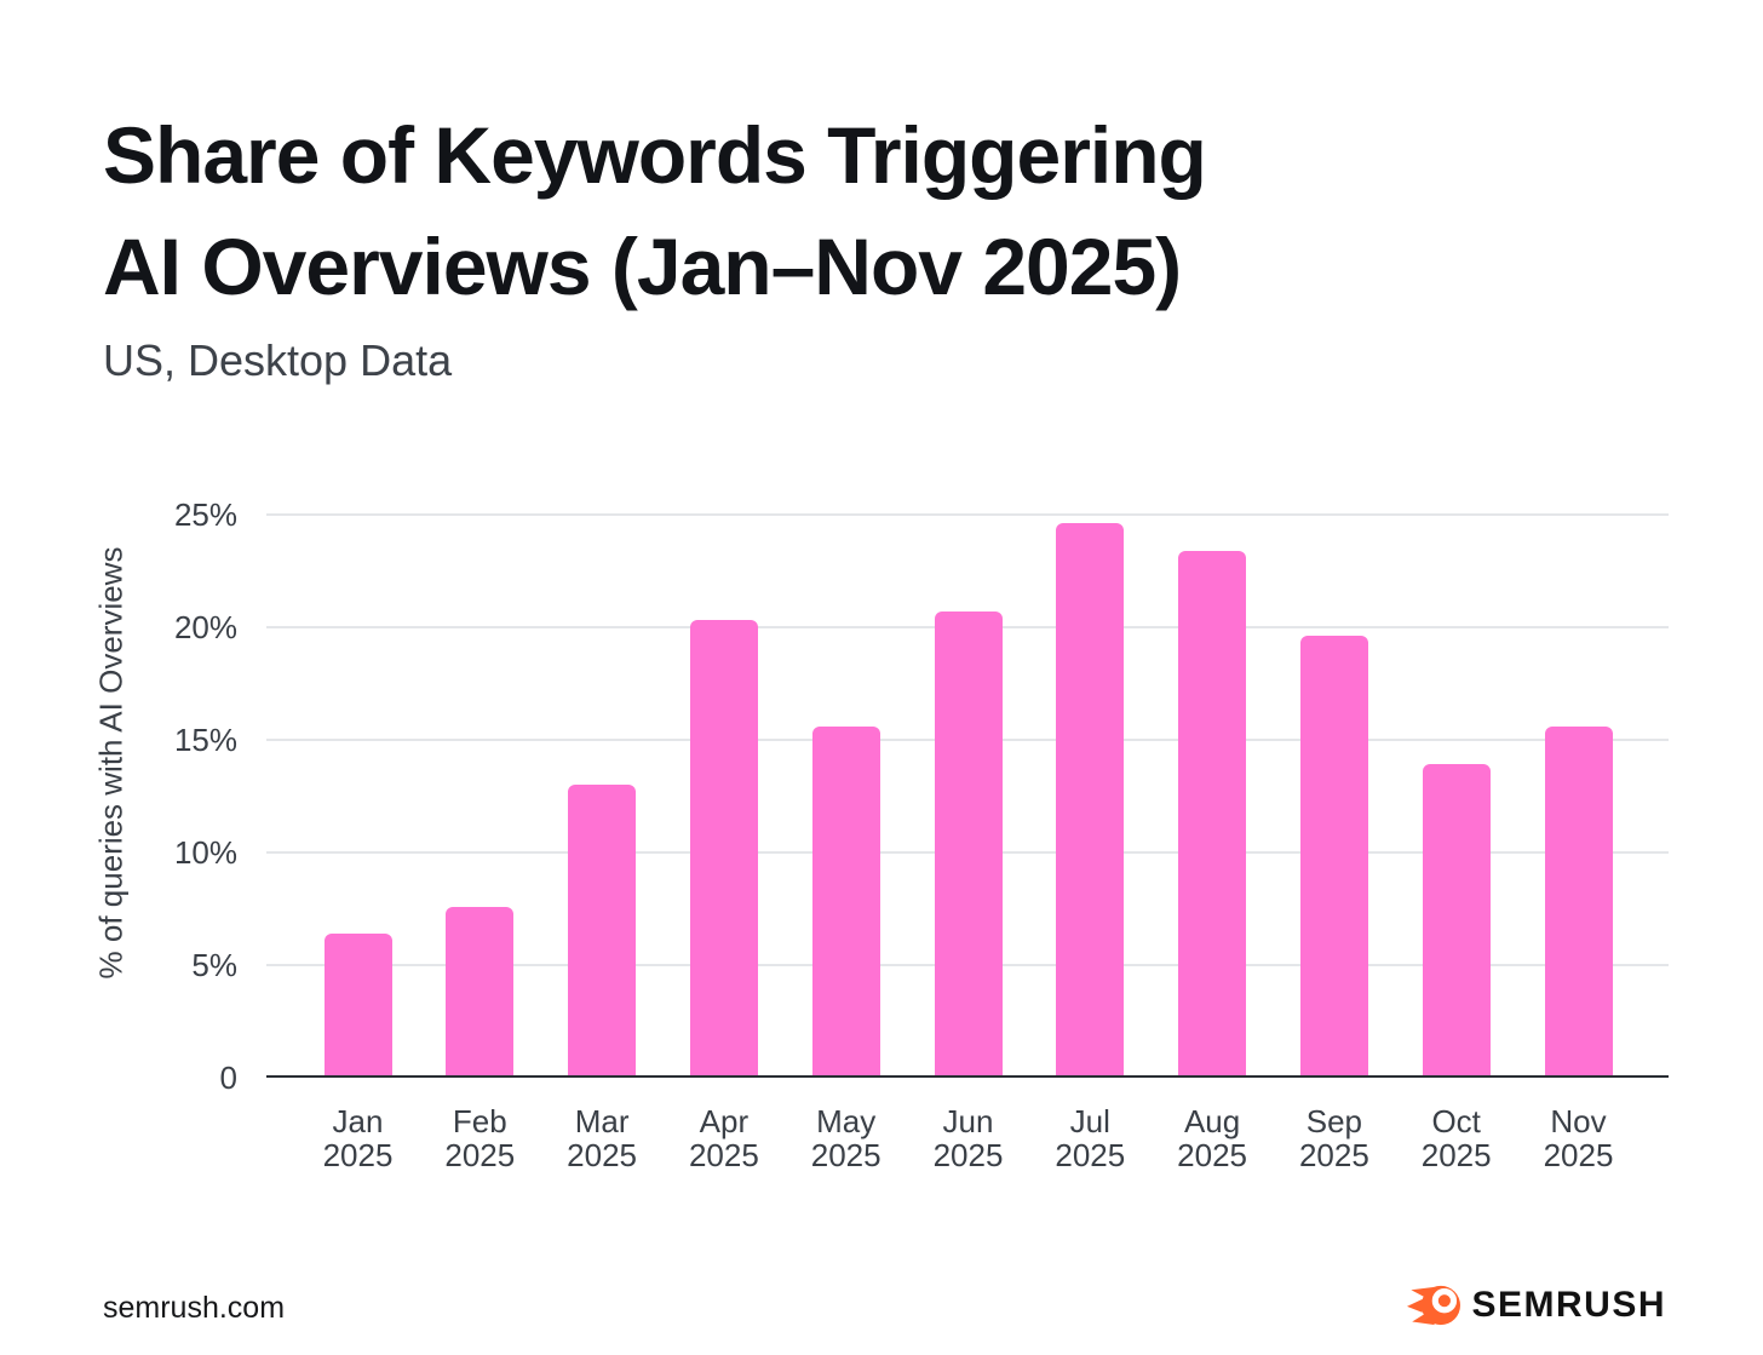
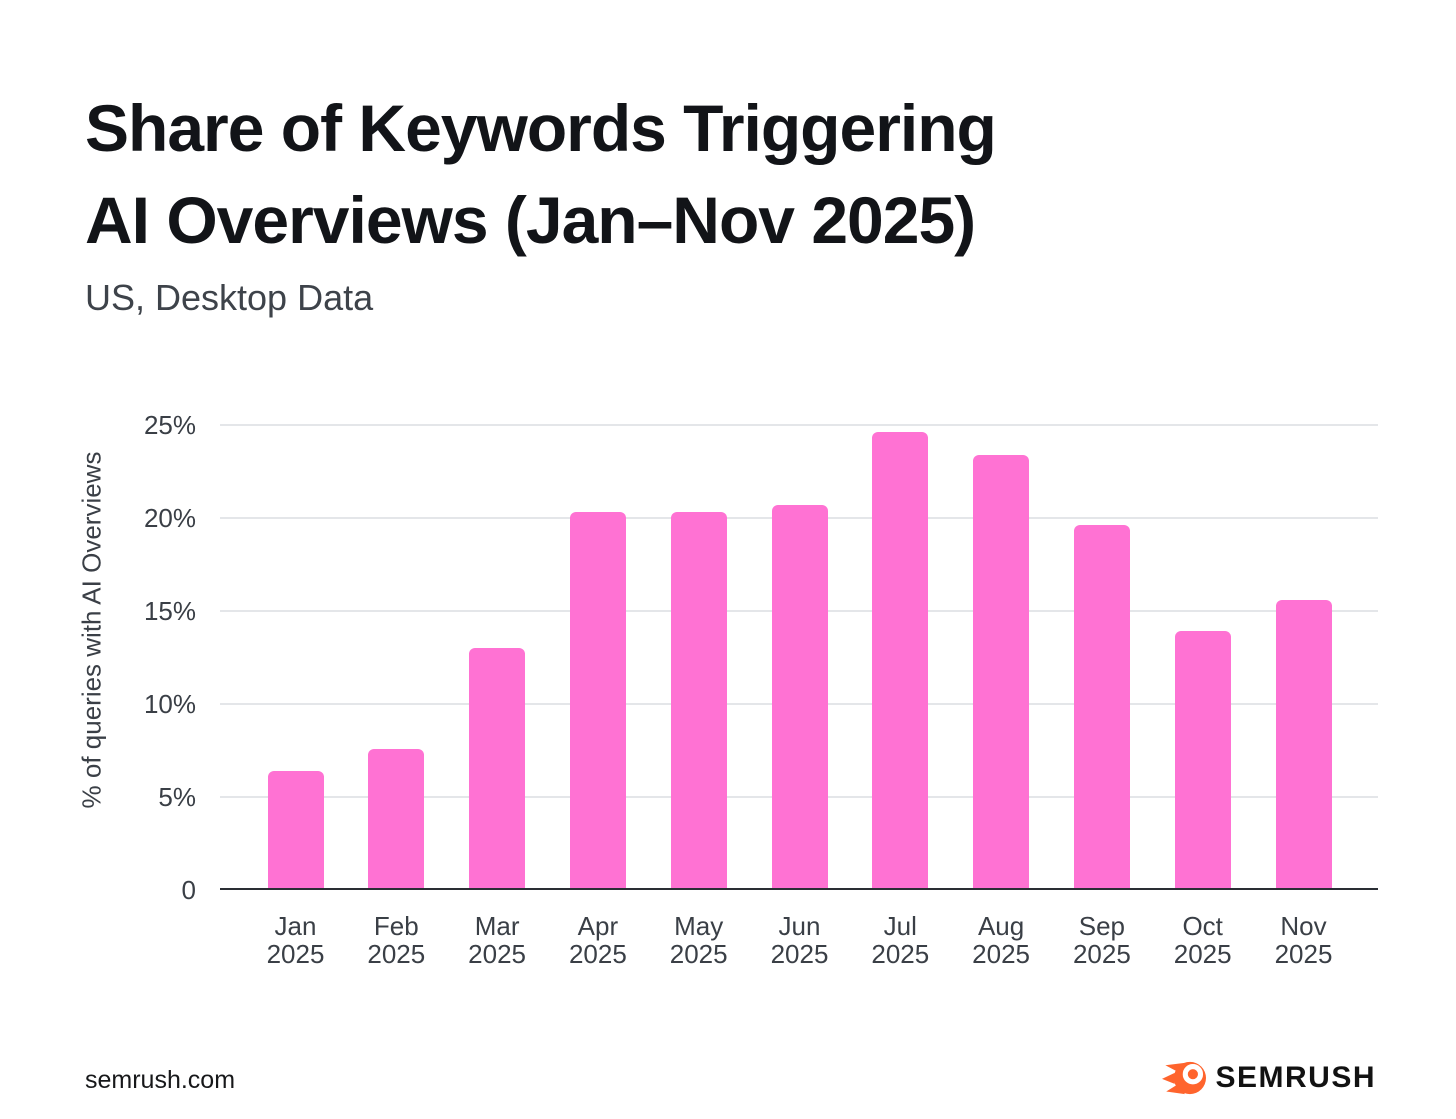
May 2025: 15.6% -> 20.3%
